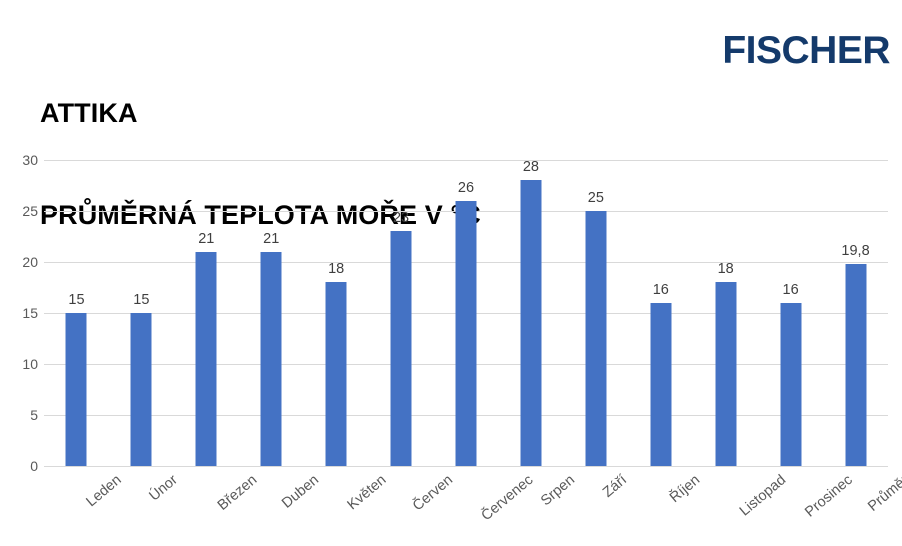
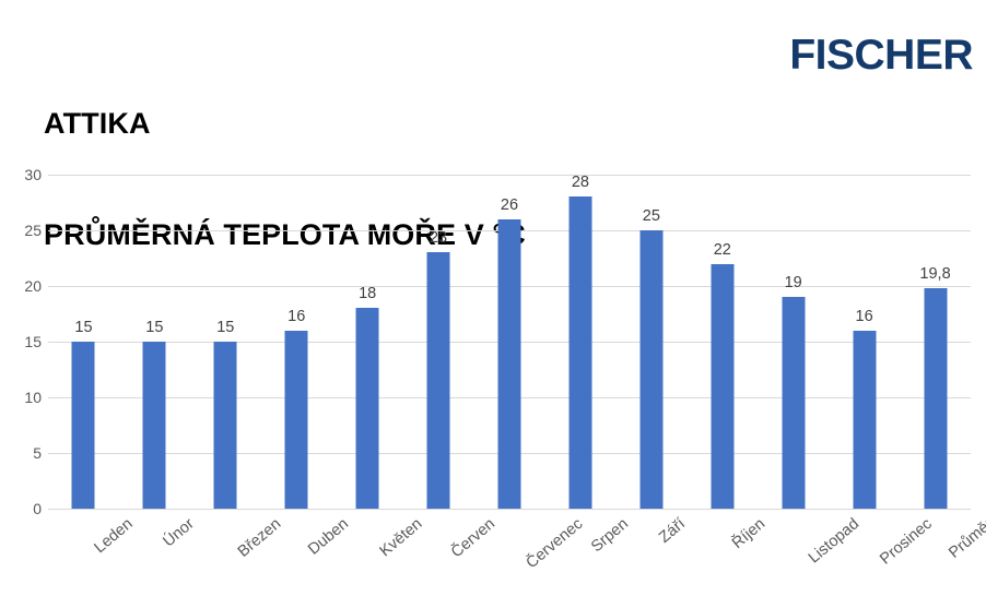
Březen: 21 -> 15
Duben: 21 -> 16
Říjen: 16 -> 22
Listopad: 18 -> 19
